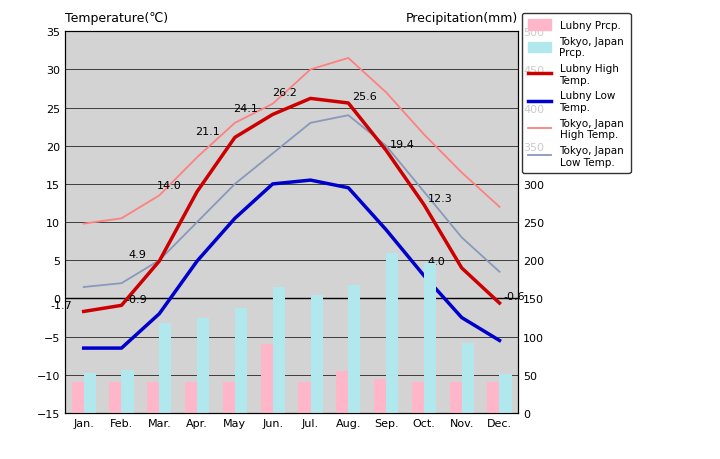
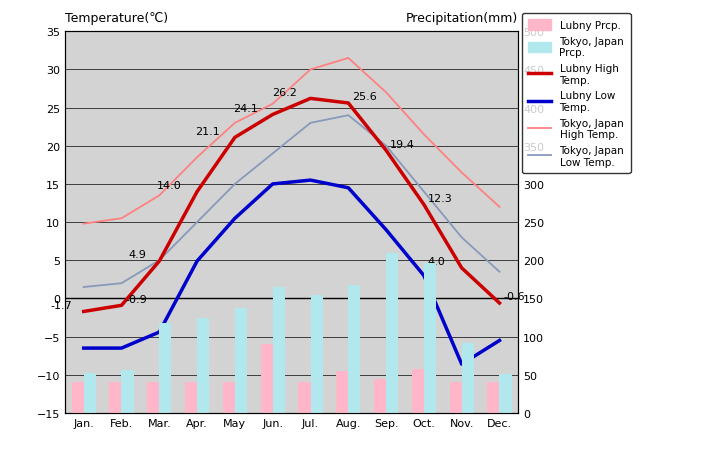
Lubny Low Temp./Mar.: -2.0 -> -4.4
Lubny Prcp./Oct.: 40 -> 58
Lubny Low Temp./Nov.: -2.5 -> -8.6
